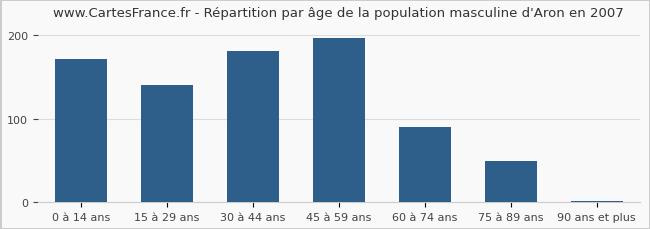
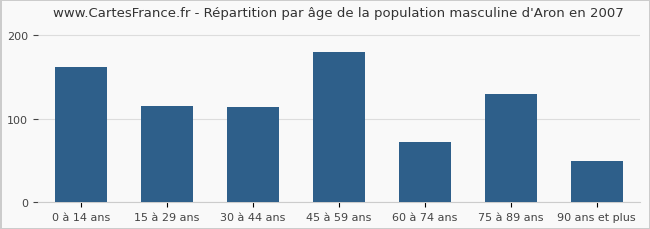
0 à 14 ans: 172 -> 162
15 à 29 ans: 140 -> 116
30 à 44 ans: 181 -> 114
45 à 59 ans: 197 -> 180
60 à 74 ans: 90 -> 72
75 à 89 ans: 50 -> 130
90 ans et plus: 2 -> 50
